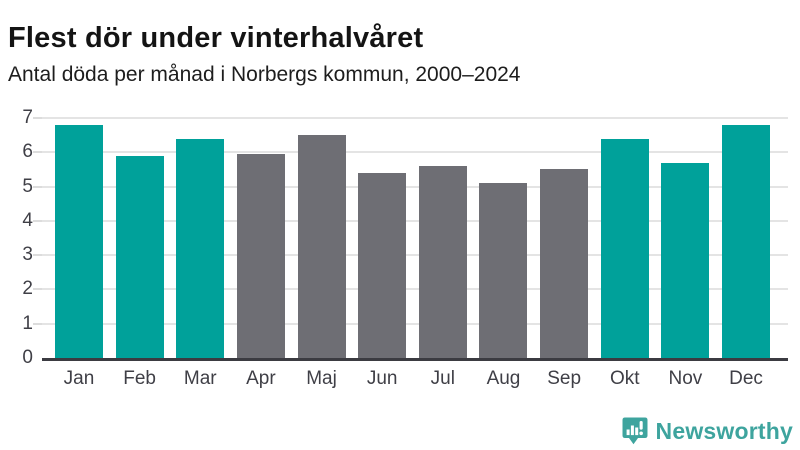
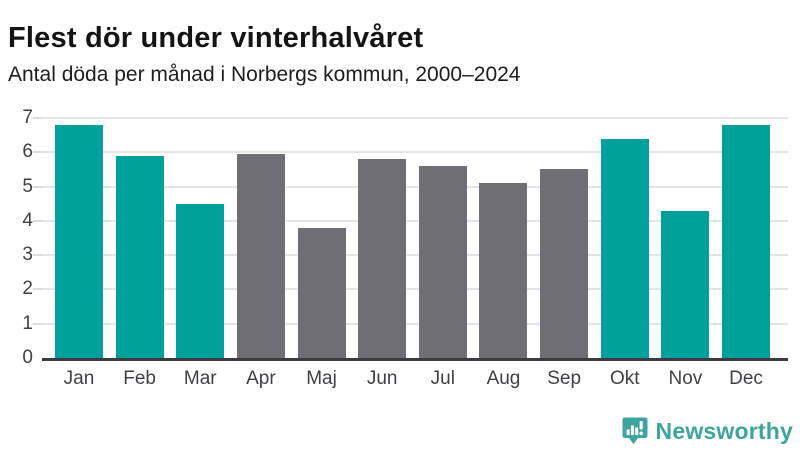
Mar: 6.4 -> 4.5
Maj: 6.5 -> 3.8
Jun: 5.4 -> 5.8
Nov: 5.7 -> 4.3
